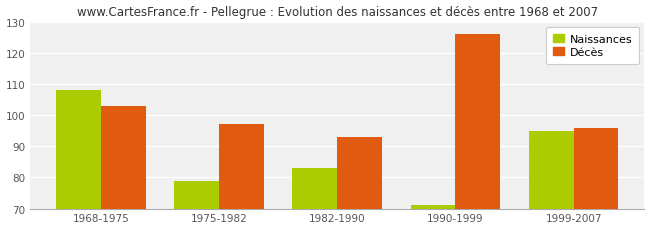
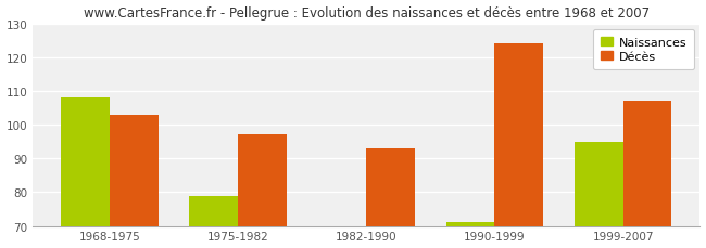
Naissances/1982-1990: 83 -> 70
Décès/1990-1999: 126 -> 124
Décès/1999-2007: 96 -> 107
